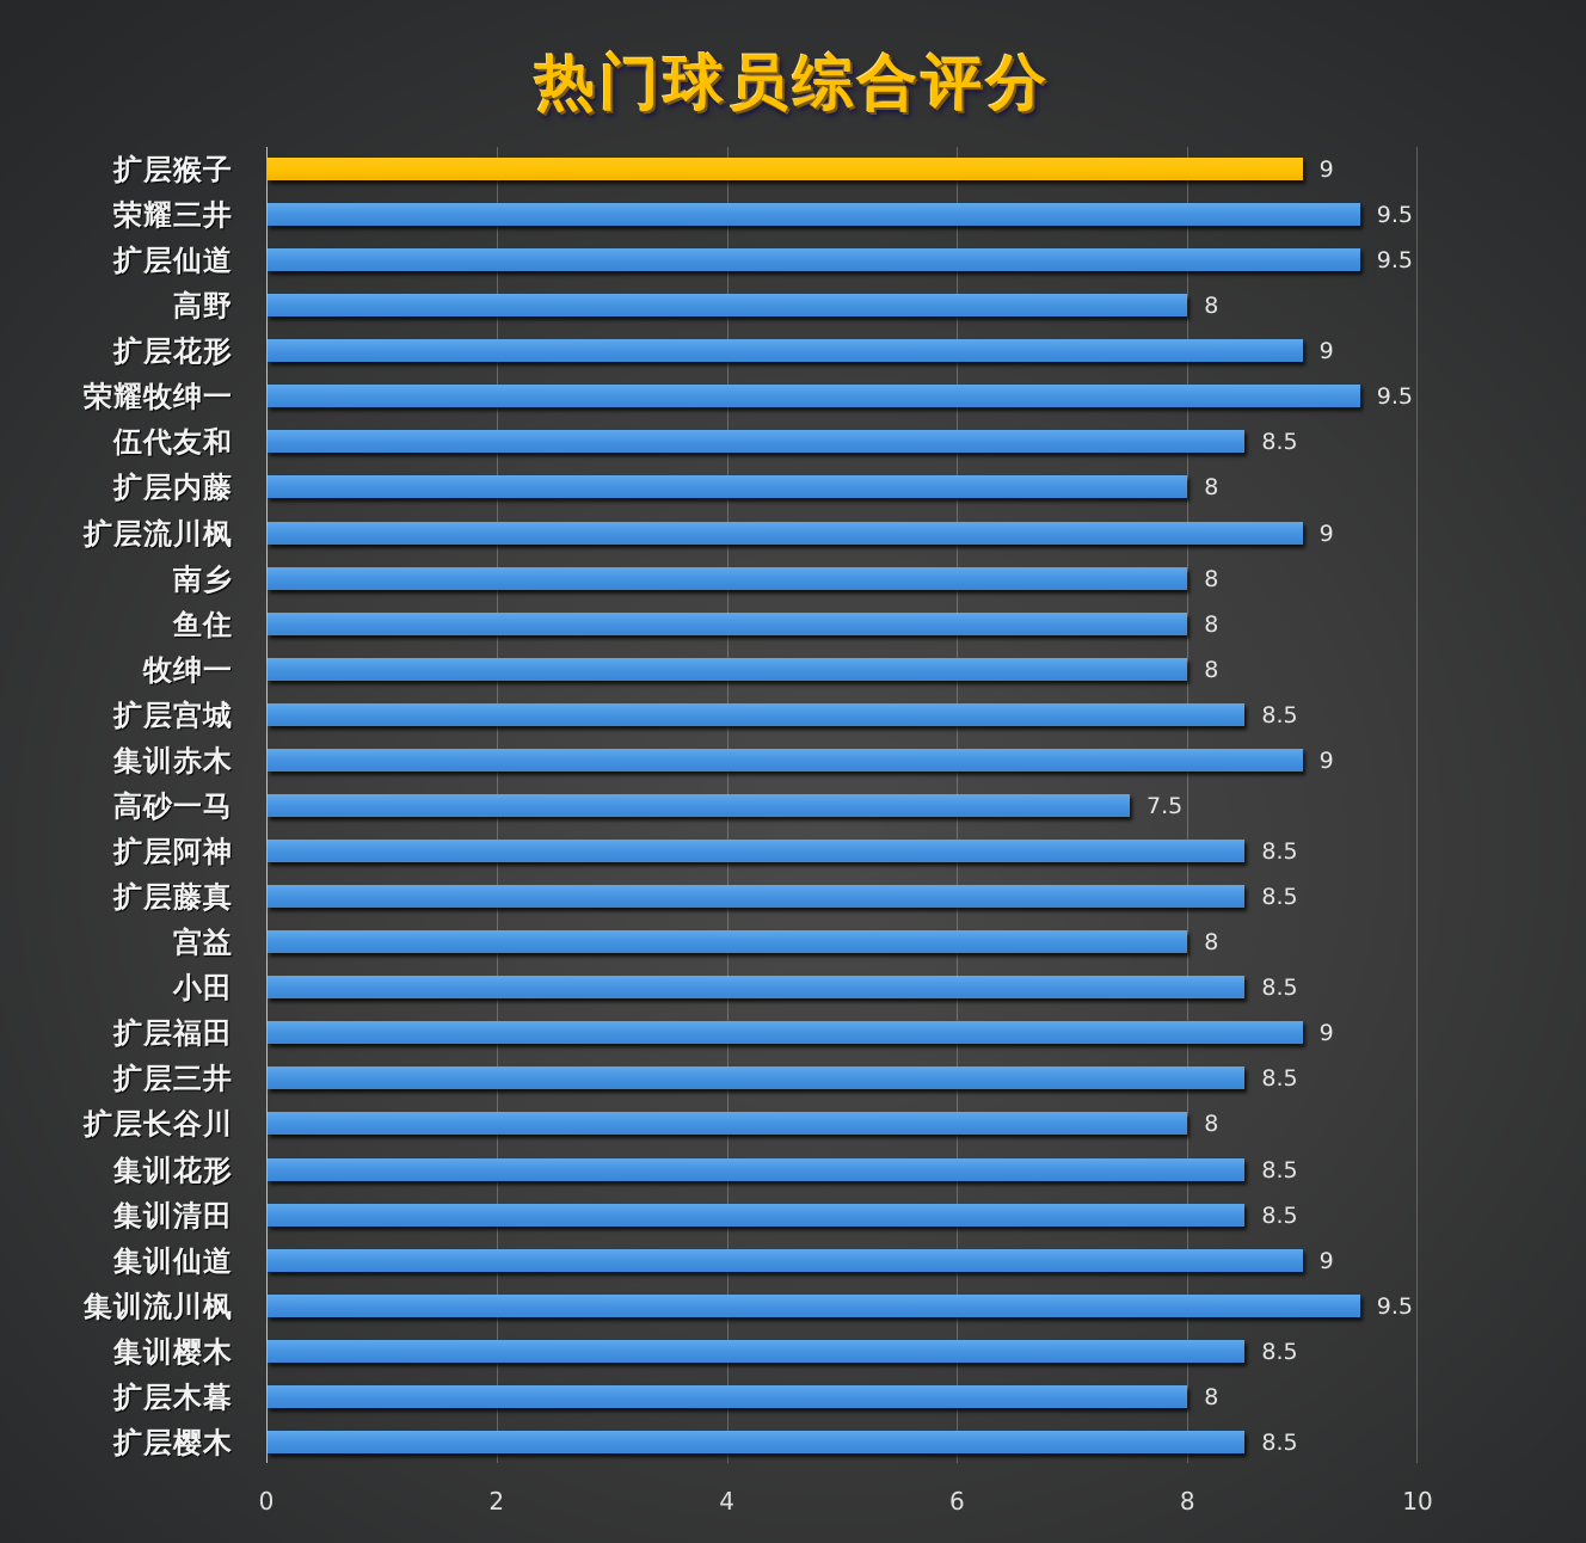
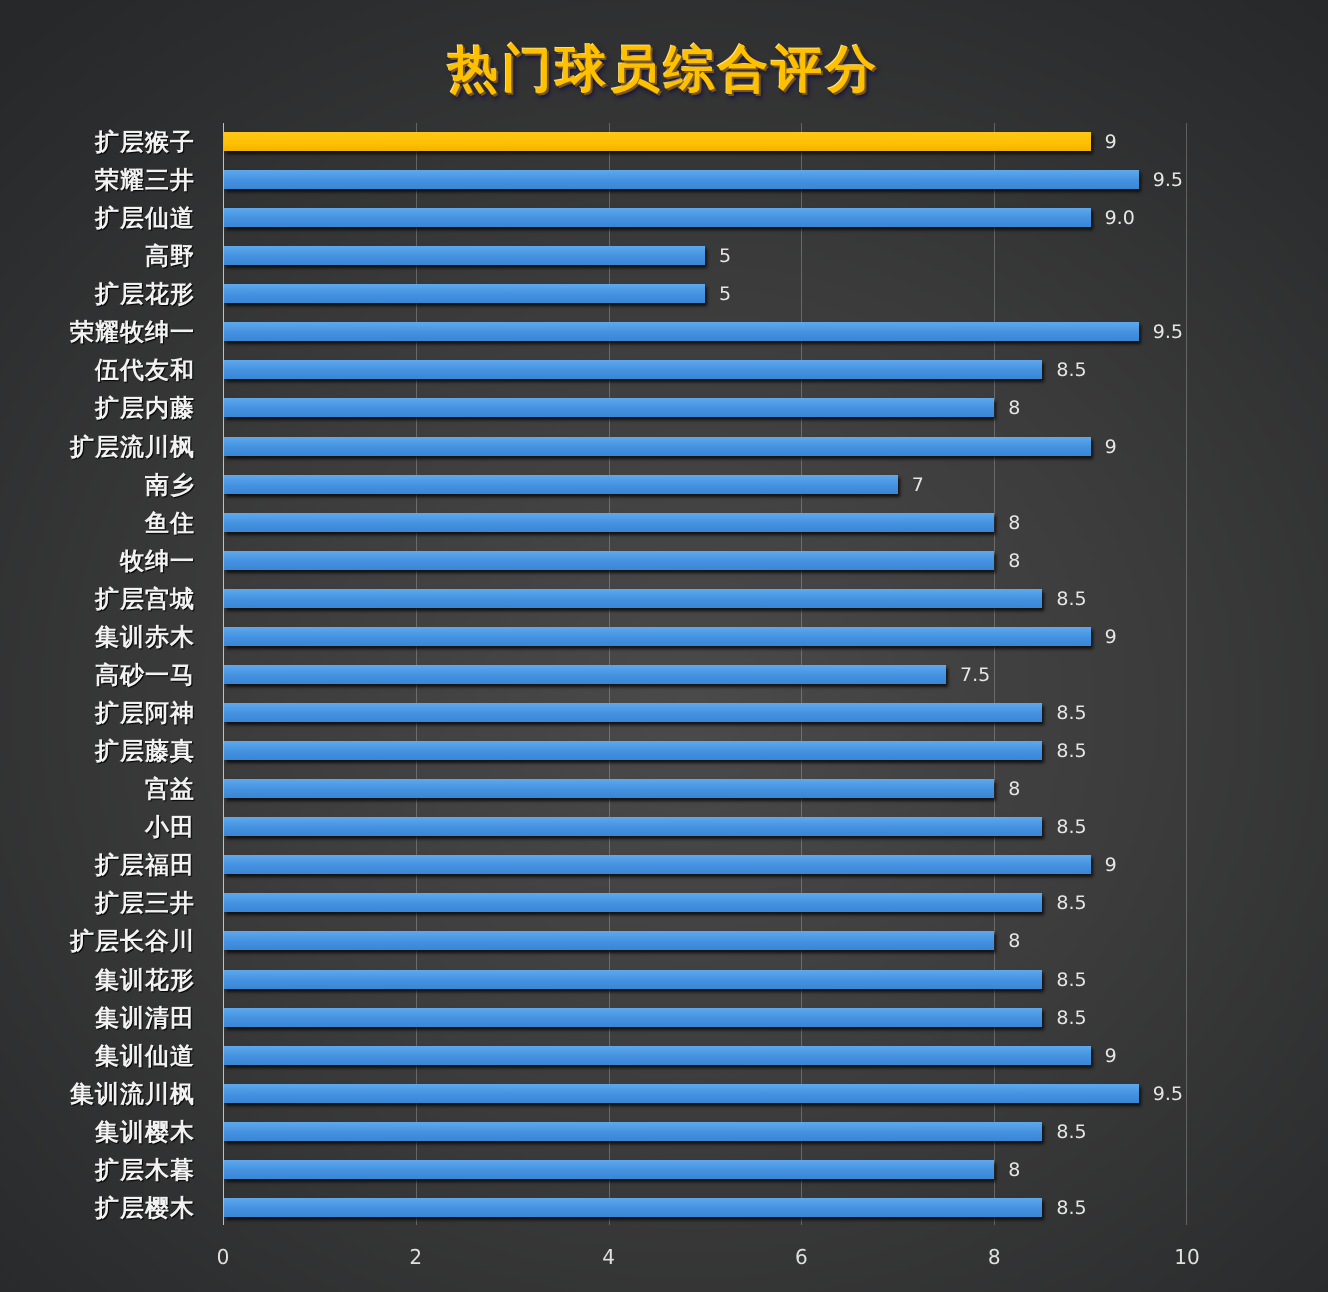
扩层仙道: 9.5 -> 9.0
高野: 8 -> 5
扩层花形: 9 -> 5
南乡: 8 -> 7
